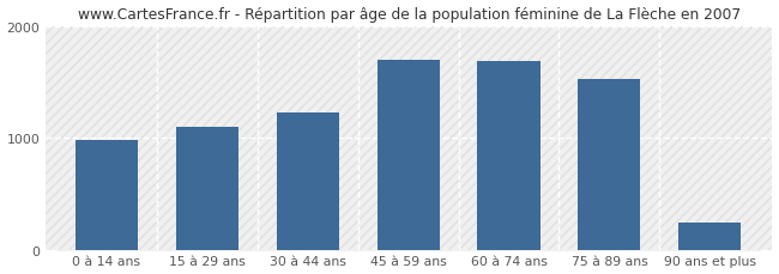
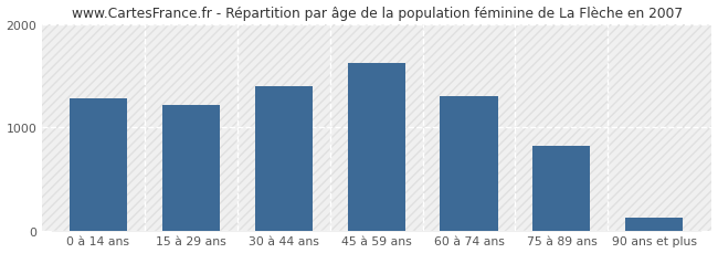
0 à 14 ans: 980 -> 1280
15 à 29 ans: 1100 -> 1210
30 à 44 ans: 1220 -> 1400
45 à 59 ans: 1700 -> 1620
60 à 74 ans: 1680 -> 1300
75 à 89 ans: 1520 -> 820
90 ans et plus: 240 -> 120
